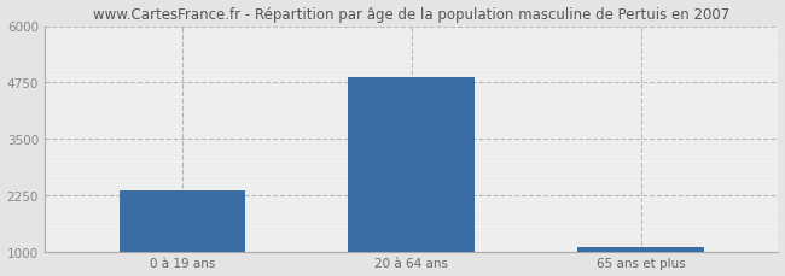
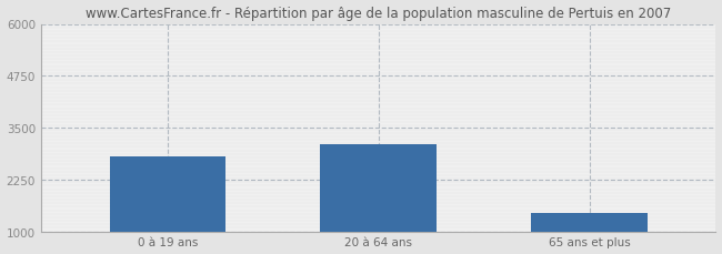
0 à 19 ans: 2350 -> 2800
20 à 64 ans: 4870 -> 3100
65 ans et plus: 1100 -> 1450
